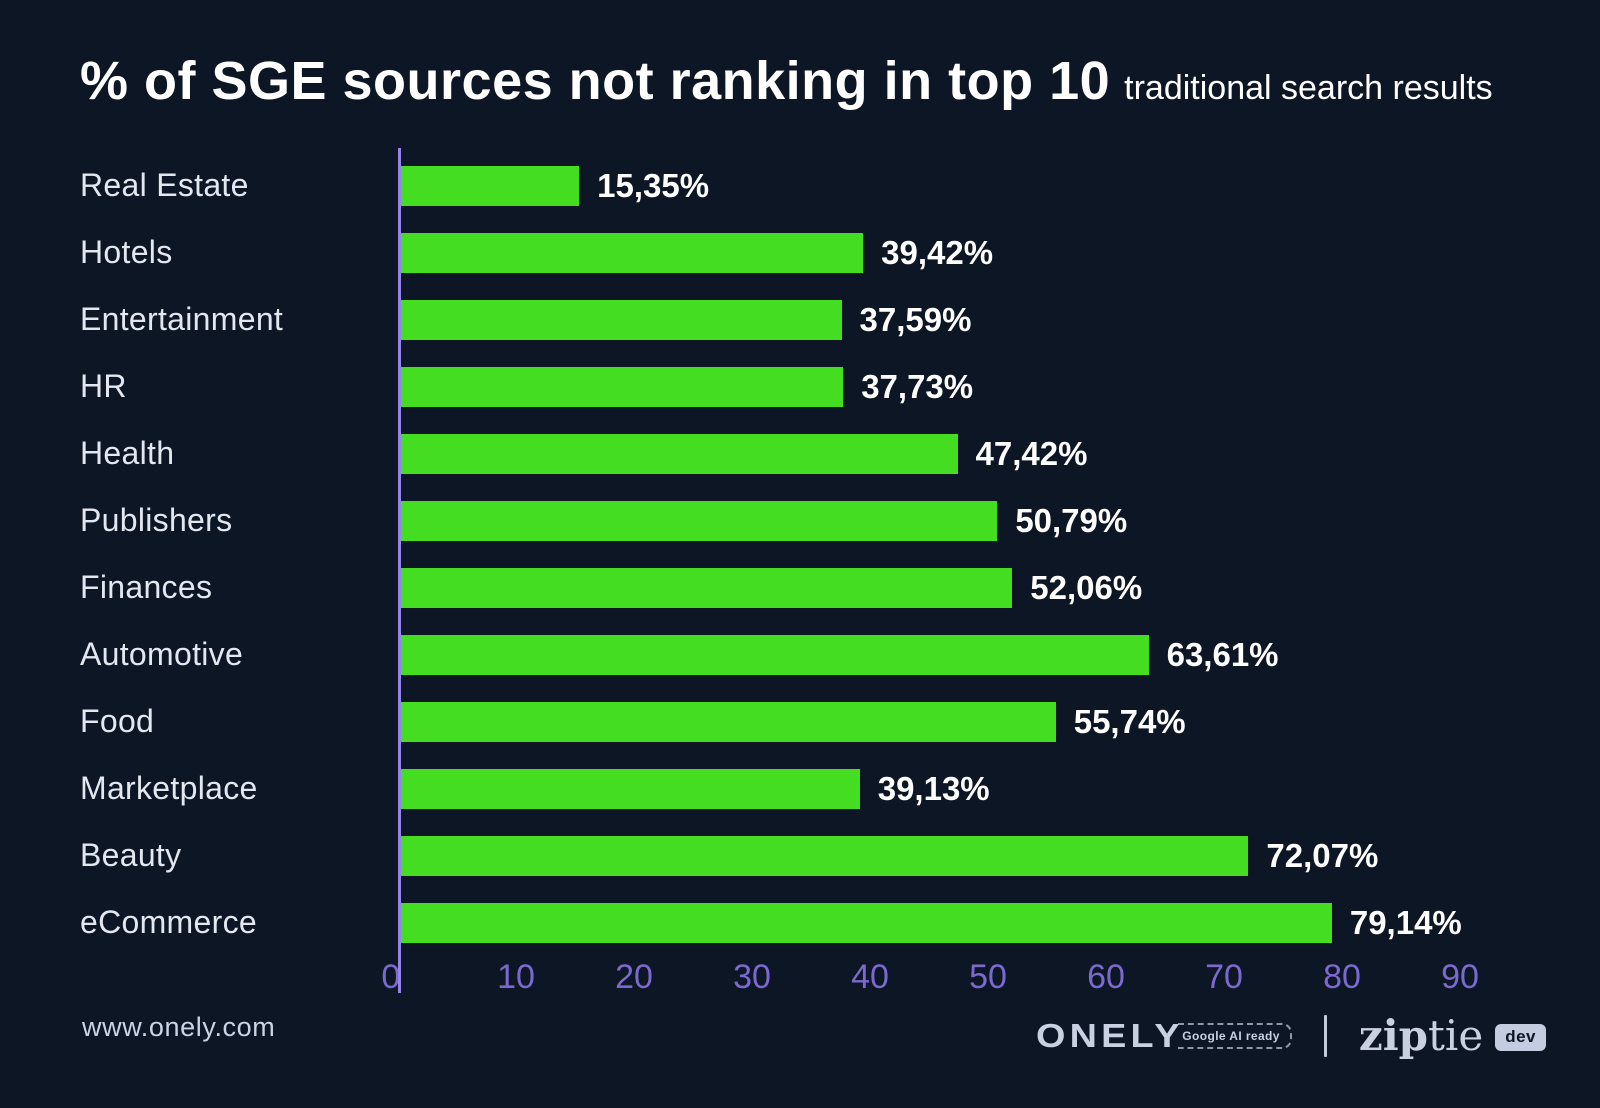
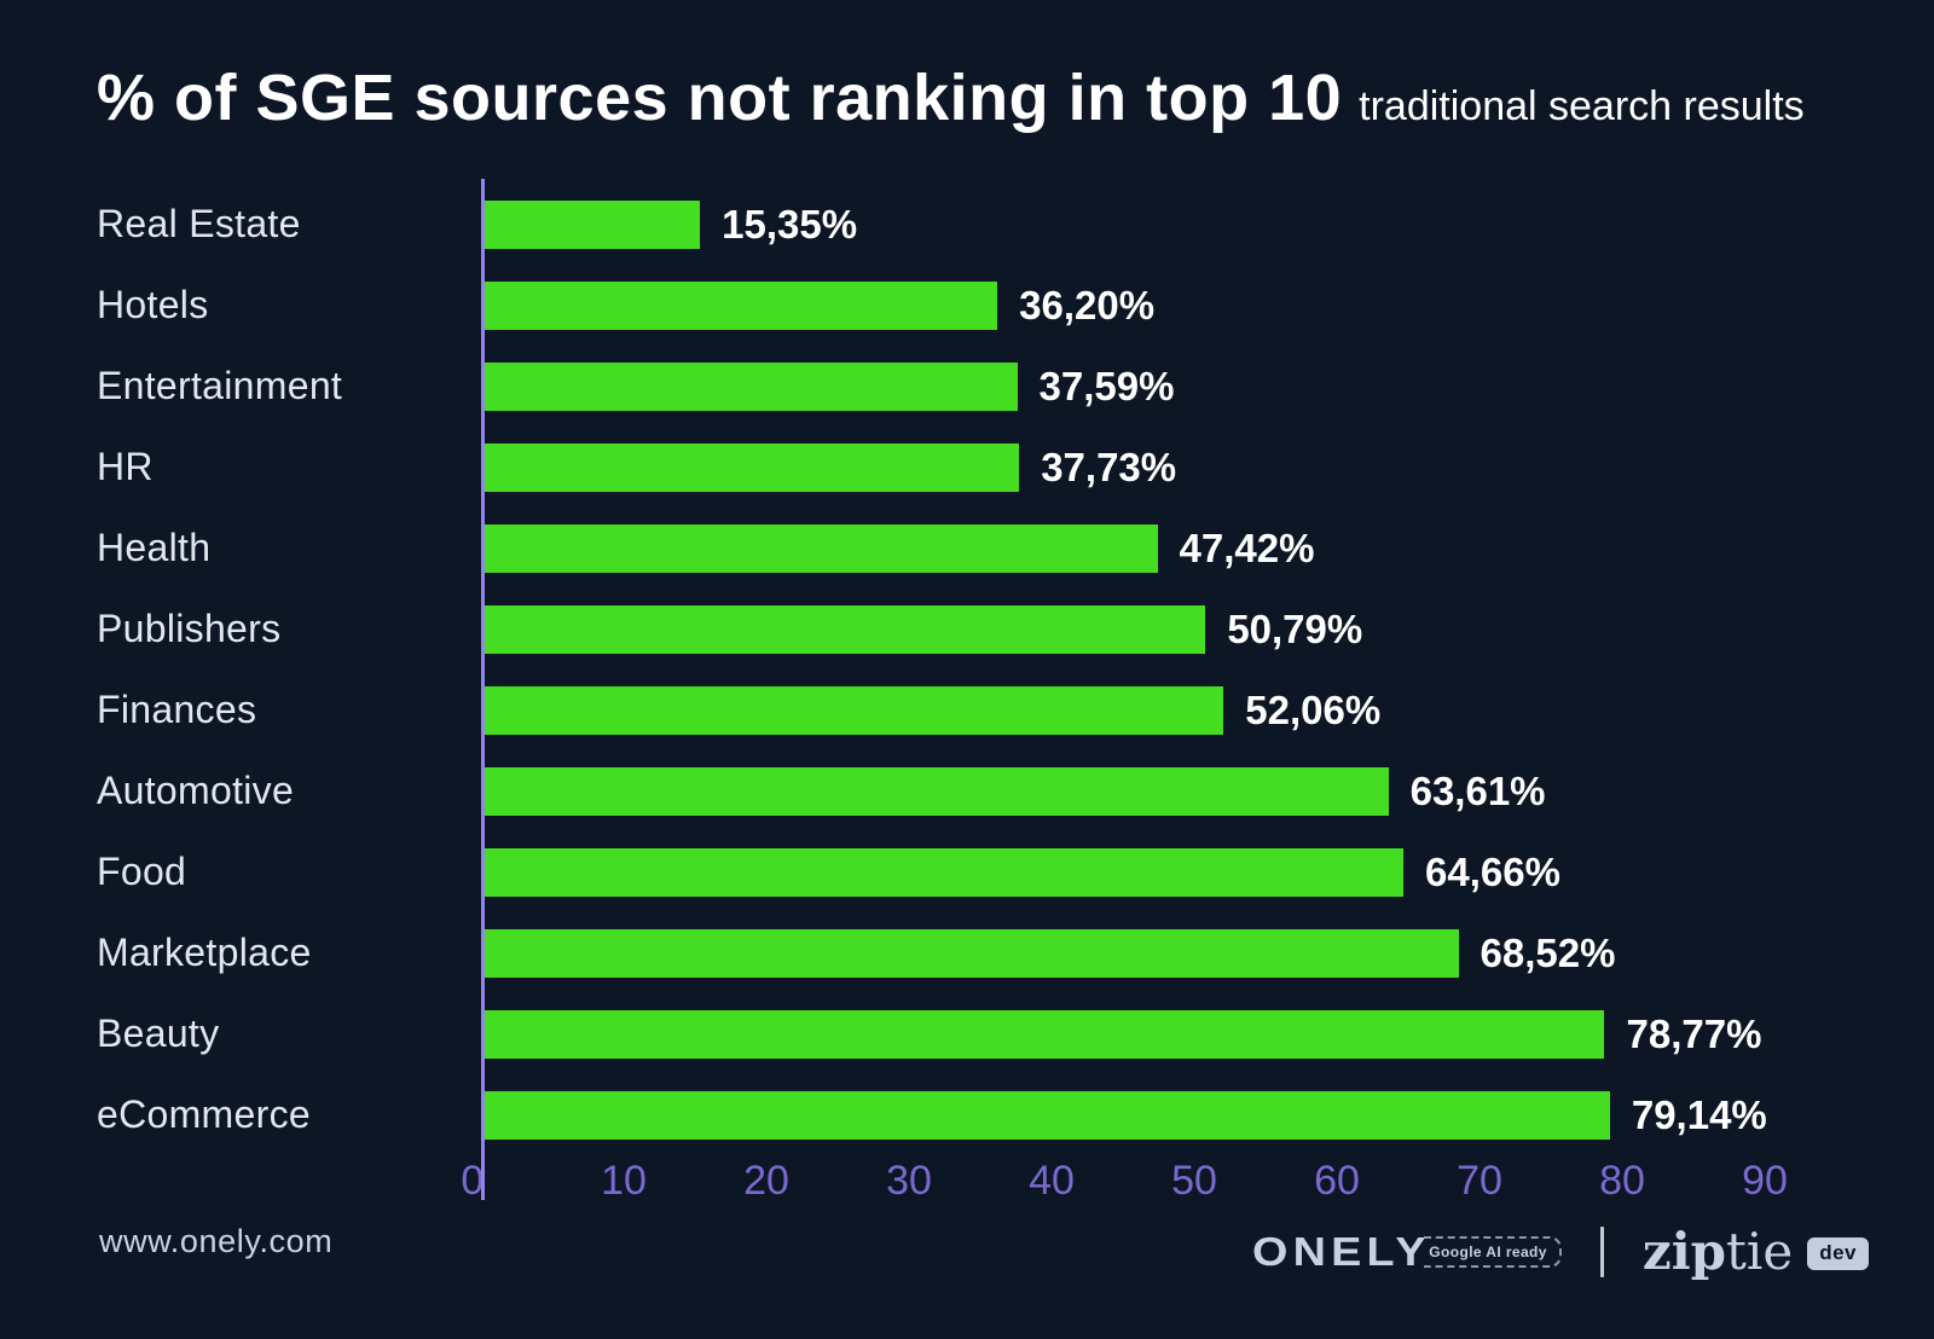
Hotels: 39,42% -> 36,20%
Food: 55,74% -> 64,66%
Marketplace: 39,13% -> 68,52%
Beauty: 72,07% -> 78,77%
